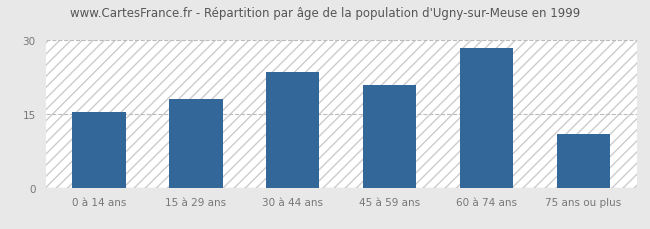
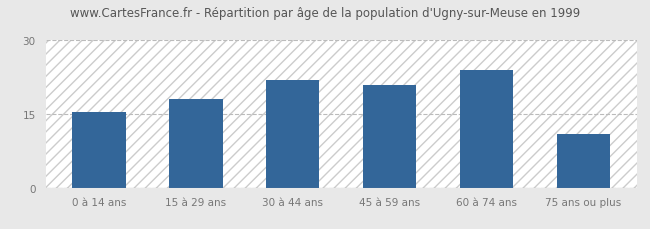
30 à 44 ans: 23.5 -> 22.0
60 à 74 ans: 28.5 -> 24.0
